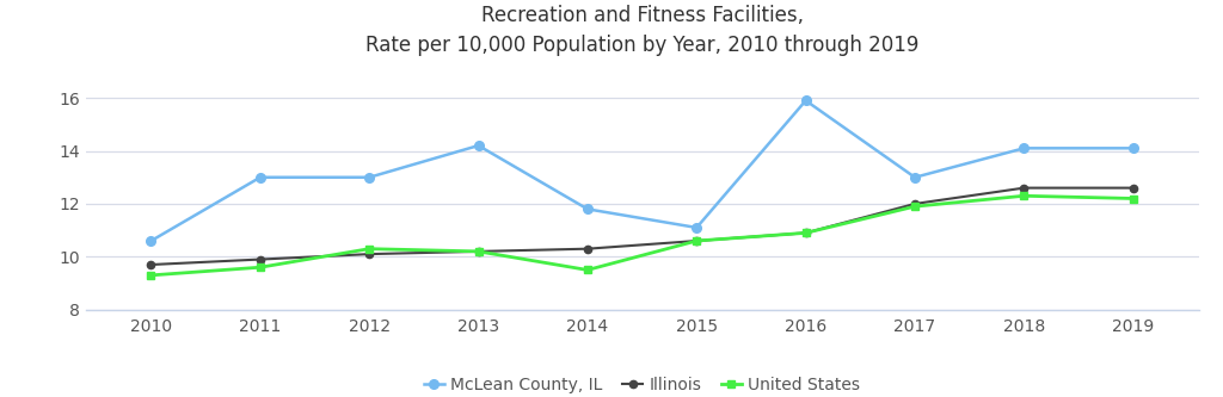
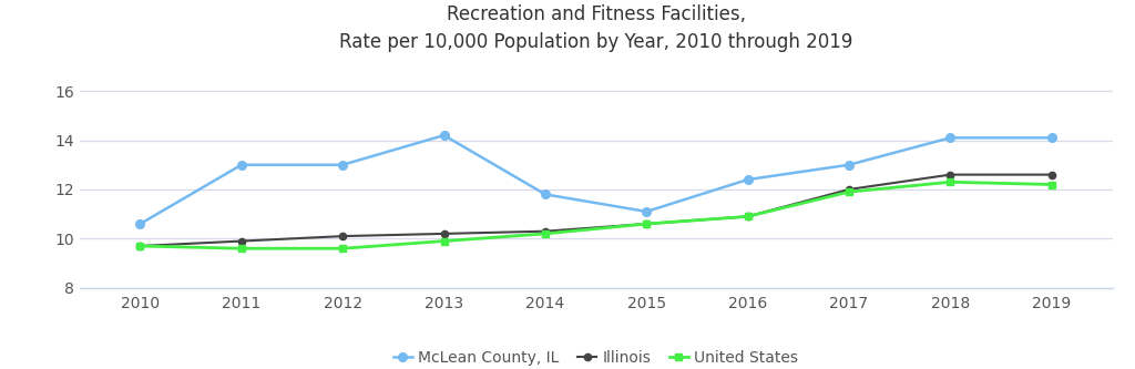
United States/2010: 9.3 -> 9.7
United States/2012: 10.3 -> 9.6
United States/2013: 10.2 -> 9.9
United States/2014: 9.5 -> 10.2
McLean County, IL/2016: 15.9 -> 12.4
